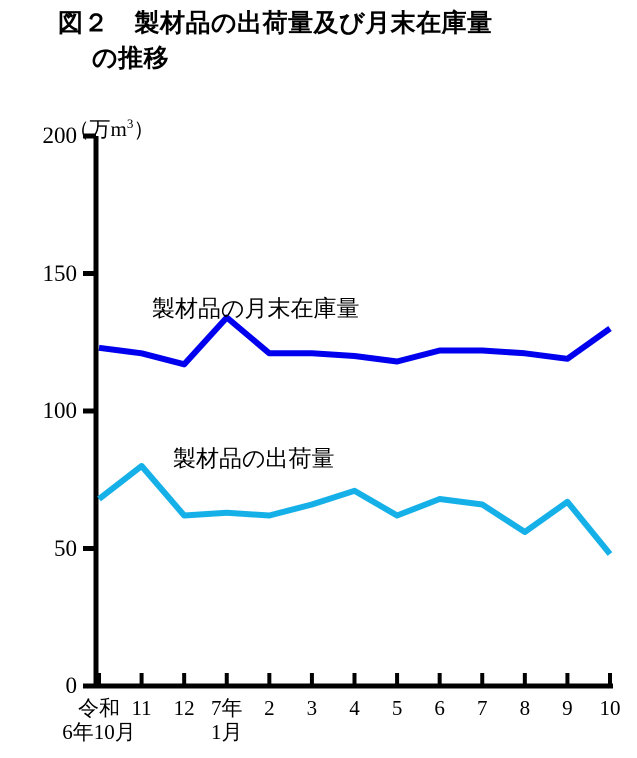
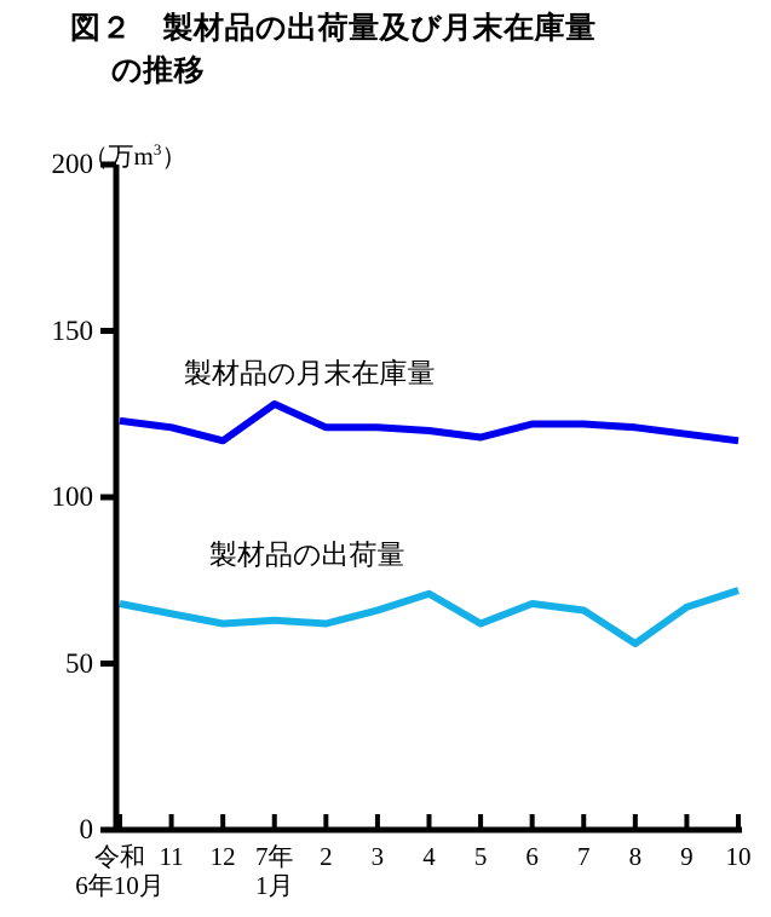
製材品の出荷量/11: 80 -> 65
製材品の月末在庫量/7年1月: 134 -> 128
製材品の月末在庫量/10: 130 -> 117
製材品の出荷量/10: 48 -> 72
